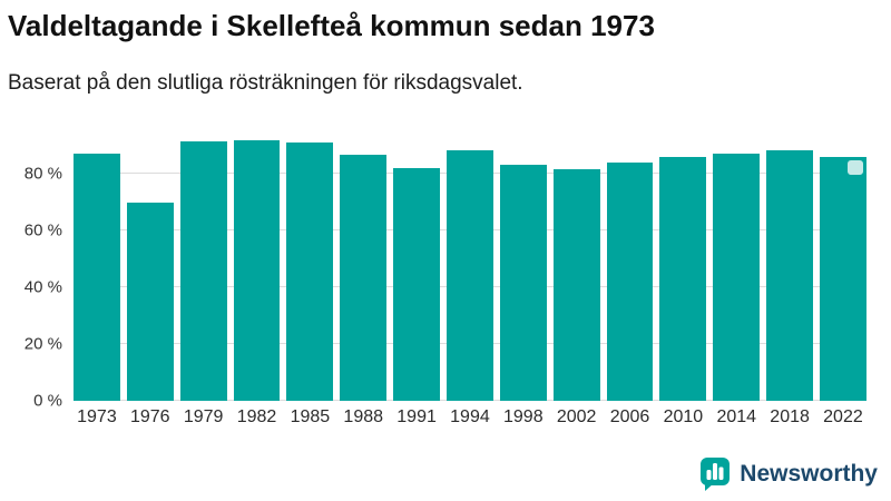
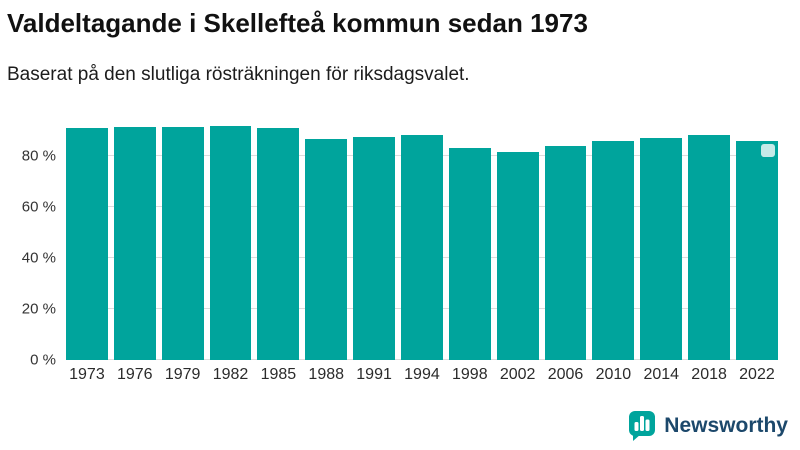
1973: 87% -> 91%
1976: 70% -> 92%
1991: 82% -> 88%
